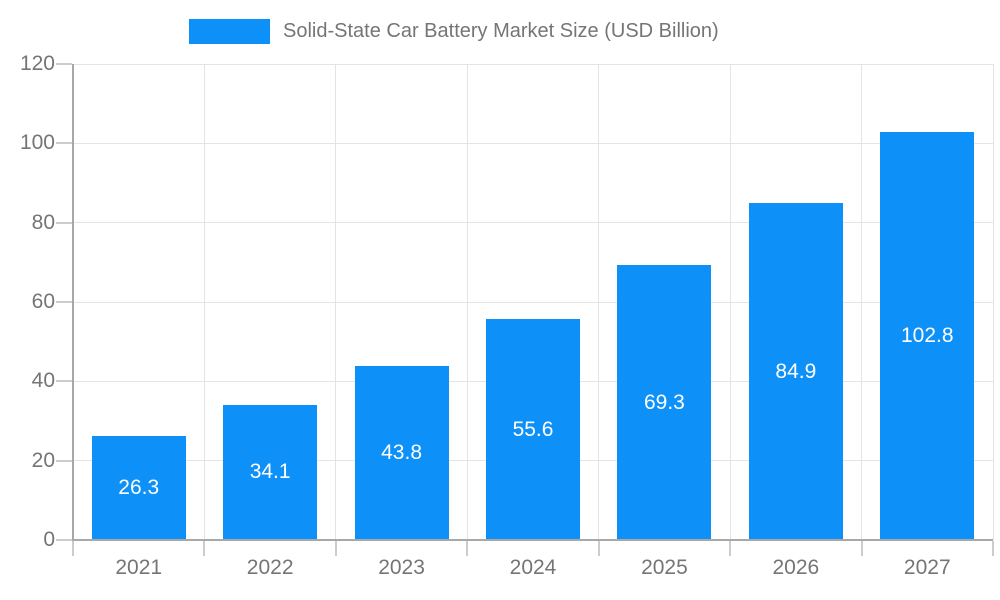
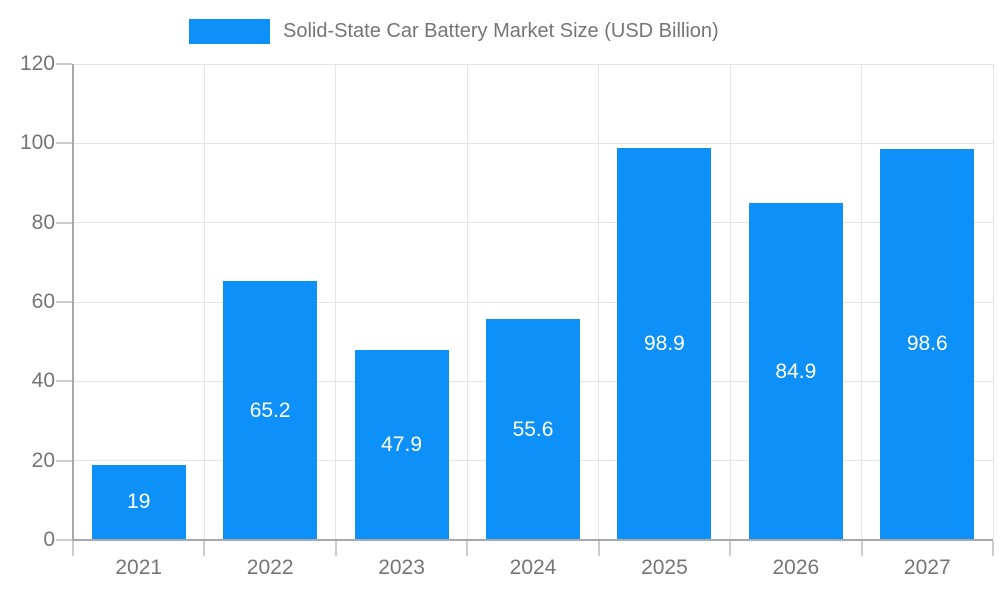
2021: 26.3 -> 19
2022: 34.1 -> 65.2
2023: 43.8 -> 47.9
2025: 69.3 -> 98.9
2027: 102.8 -> 98.6
